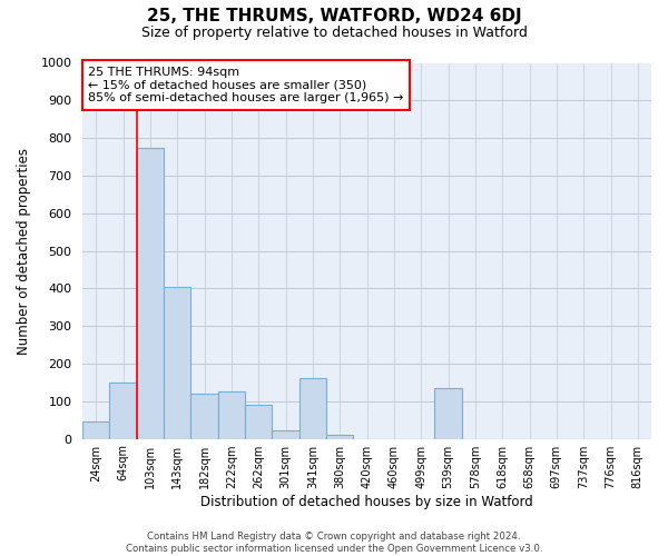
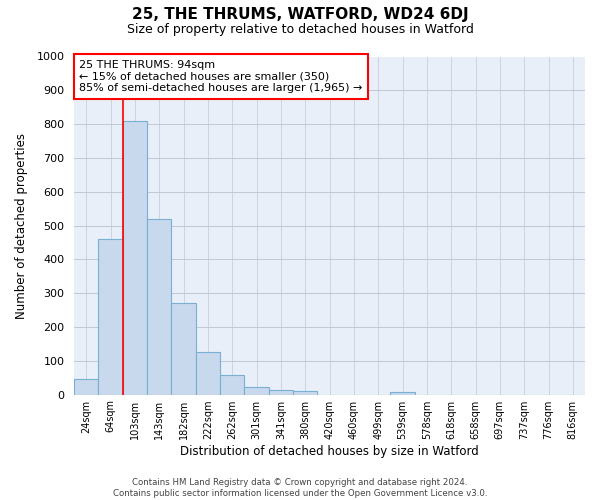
64sqm: 150 -> 460
103sqm: 775 -> 810
143sqm: 405 -> 520
182sqm: 120 -> 270
262sqm: 90 -> 57
341sqm: 160 -> 13
539sqm: 135 -> 8
